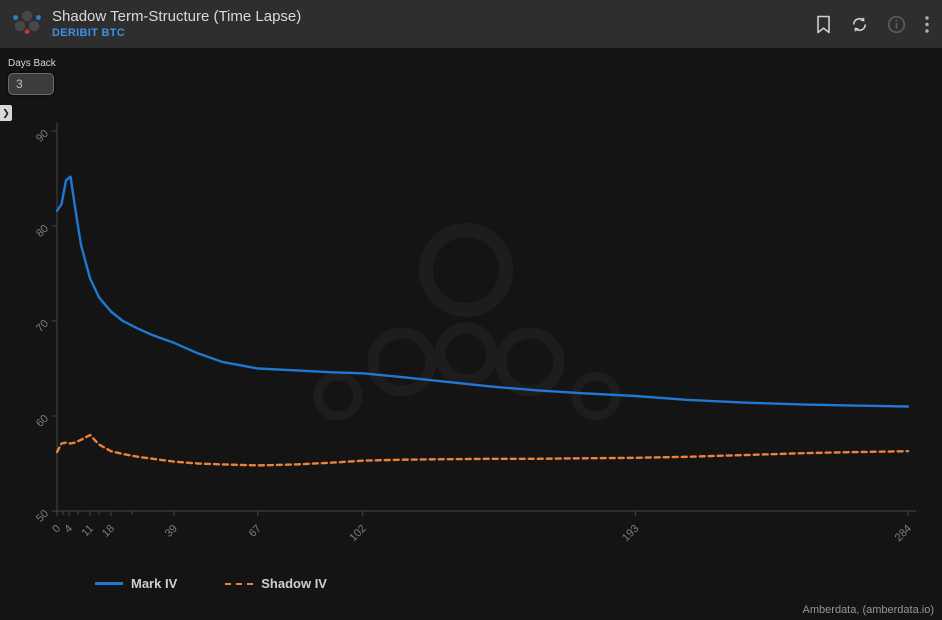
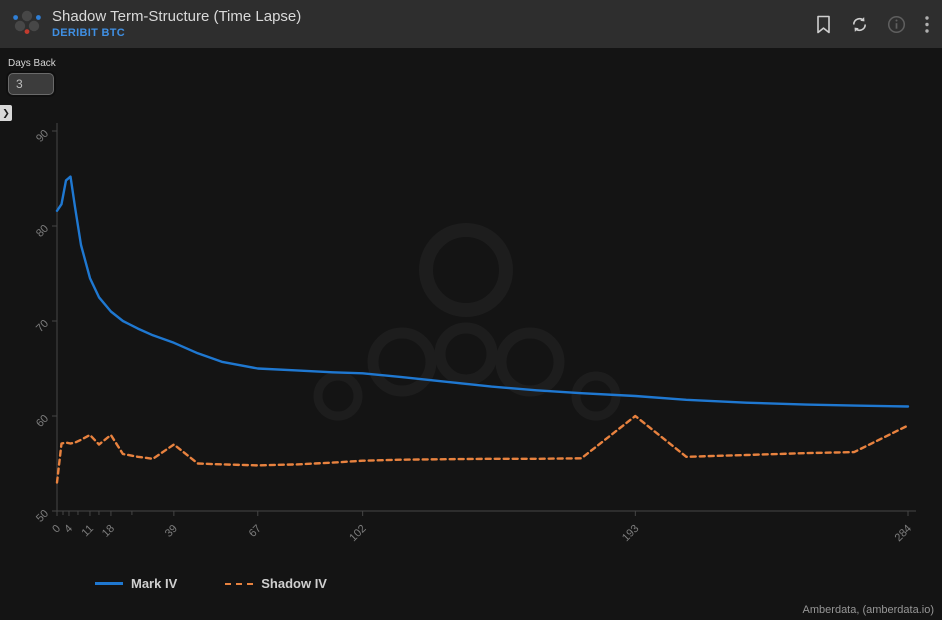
Shadow IV/0: 56 -> 53
Shadow IV/18: 56 -> 58
Shadow IV/39: 55 -> 57
Shadow IV/193: 56 -> 60
Shadow IV/284: 56 -> 59
